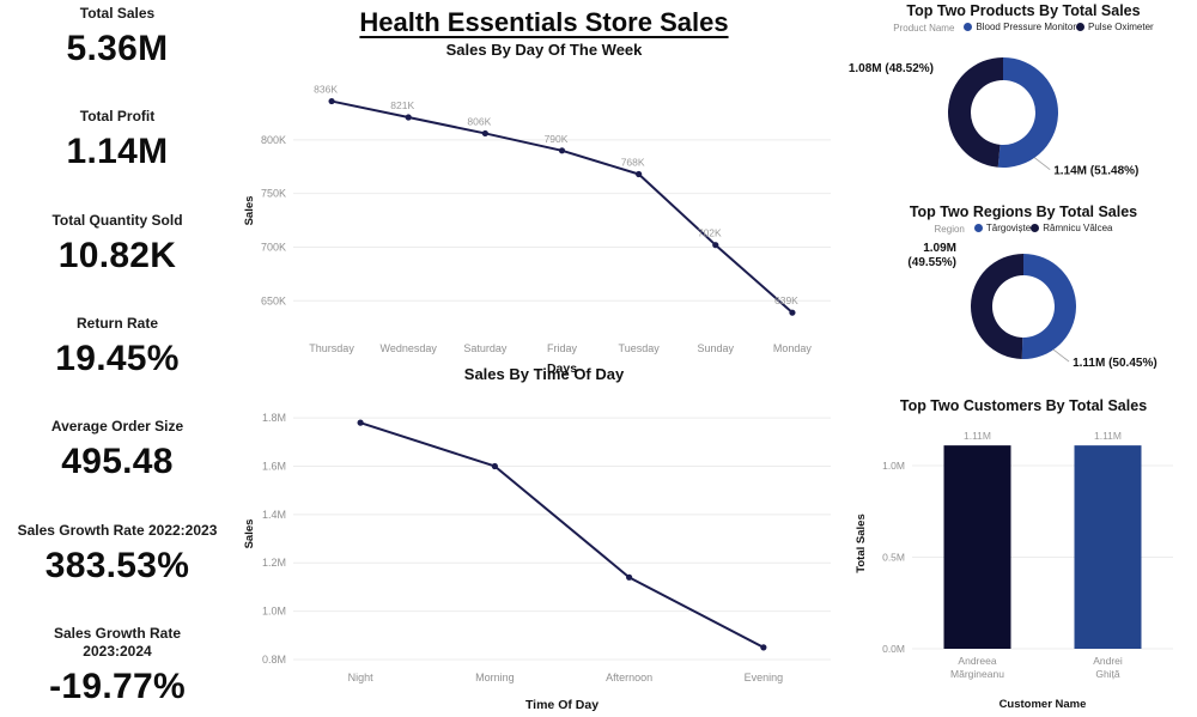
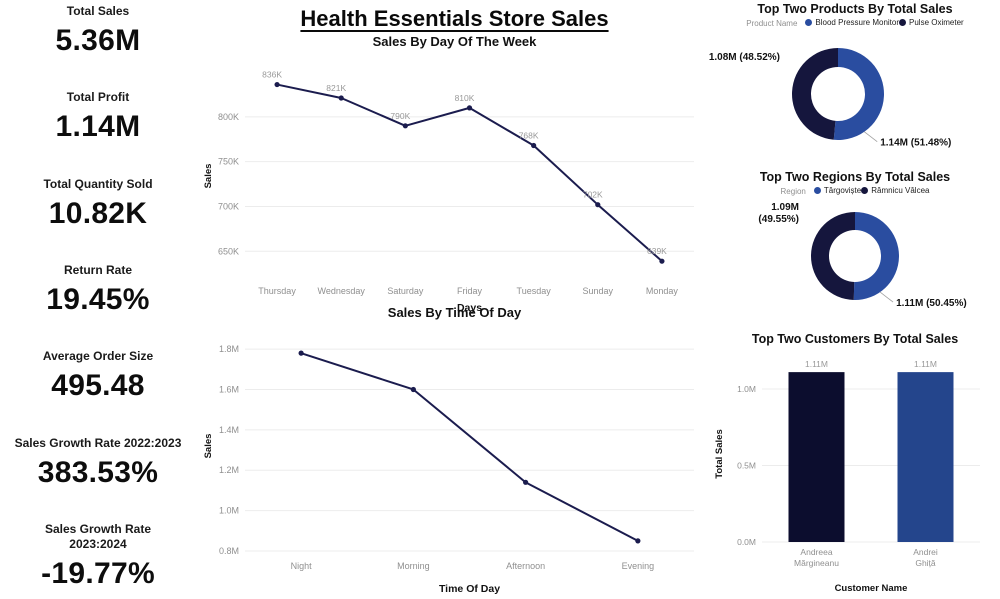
Sales By Day Of The Week/Saturday: 806K -> 790K
Sales By Day Of The Week/Friday: 790K -> 810K
